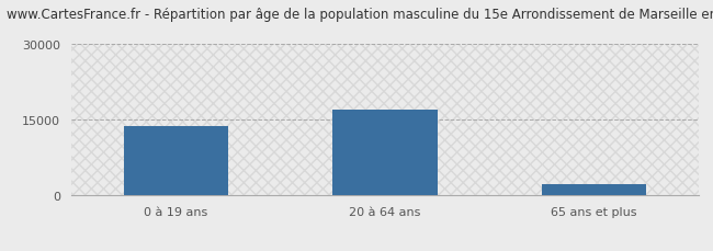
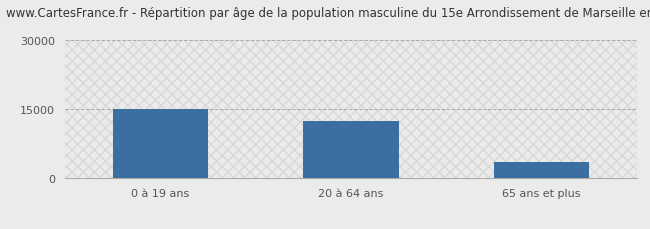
0 à 19 ans: 13800 -> 15000
20 à 64 ans: 17100 -> 12500
65 ans et plus: 2200 -> 3500
